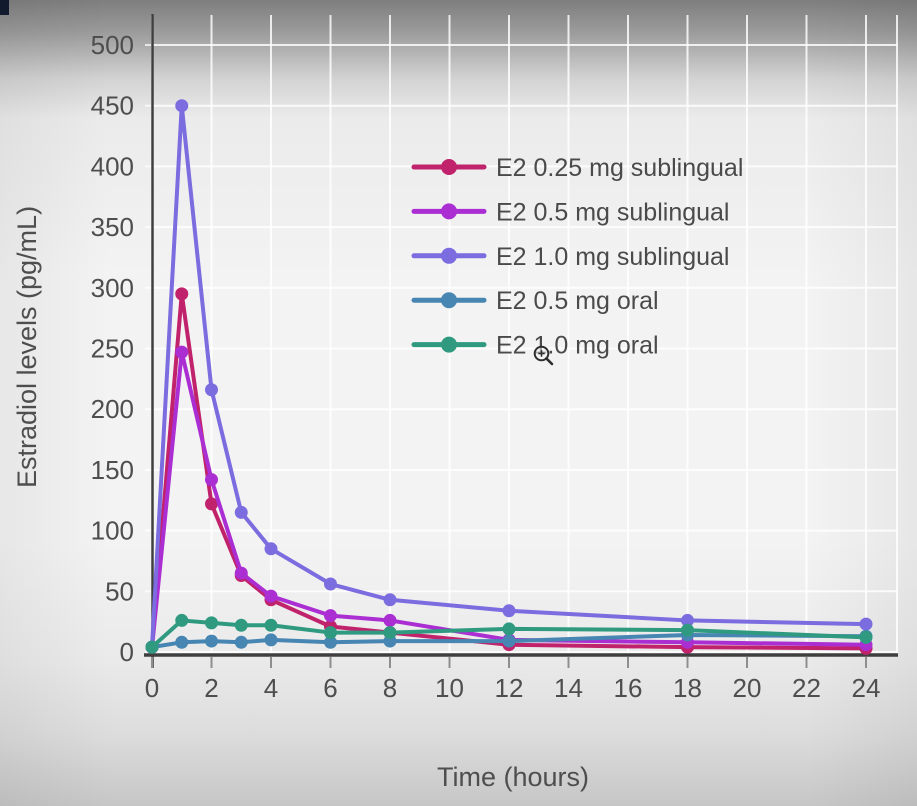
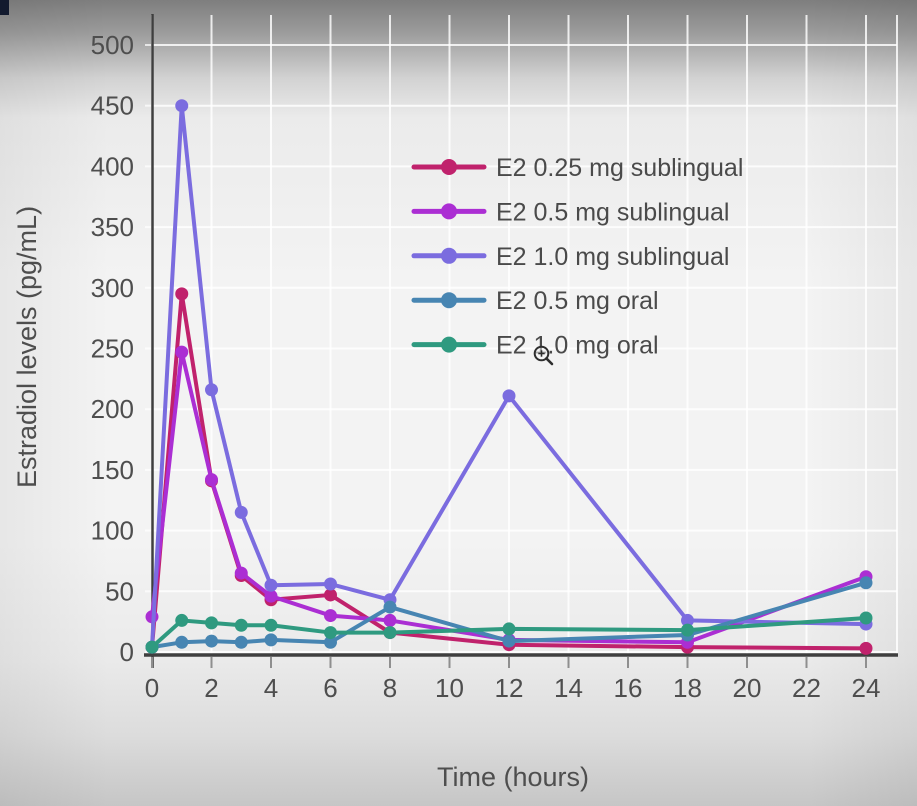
E2 0.5 mg sublingual/0: 4 -> 29
E2 0.25 mg sublingual/2: 122 -> 141
E2 1.0 mg sublingual/4: 85 -> 55
E2 0.25 mg sublingual/6: 21 -> 47
E2 0.5 mg oral/8: 9 -> 37
E2 1.0 mg sublingual/12: 34 -> 211
E2 0.5 mg sublingual/24: 6 -> 62
E2 0.5 mg oral/24: 13 -> 57
E2 1.0 mg oral/24: 12 -> 28
